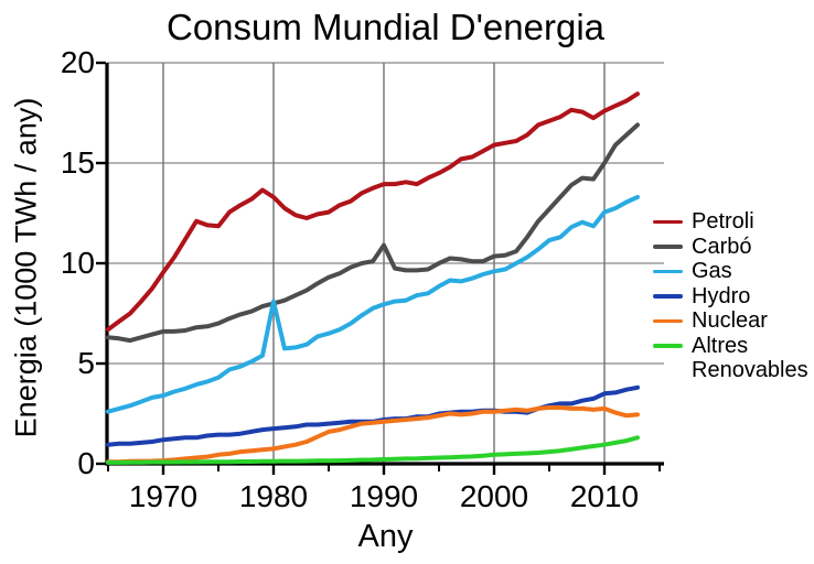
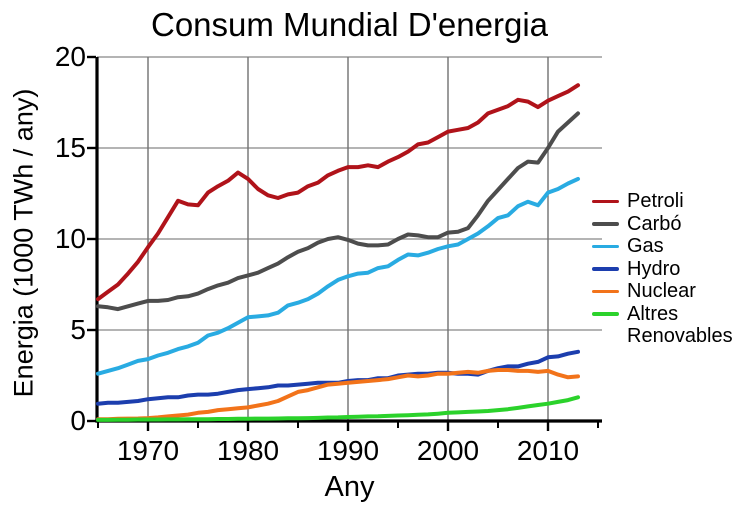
Gas/1980: 8.1 -> 5.7
Carbó/1990: 10.9 -> 9.9
